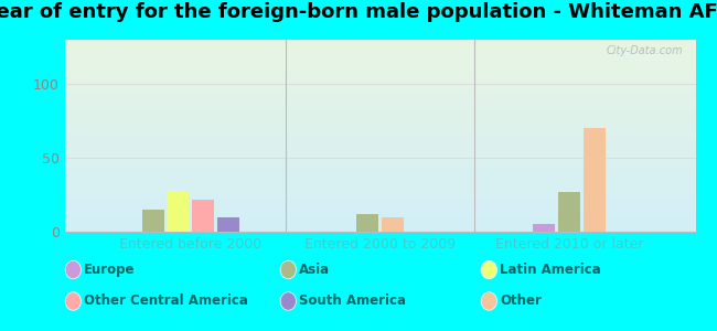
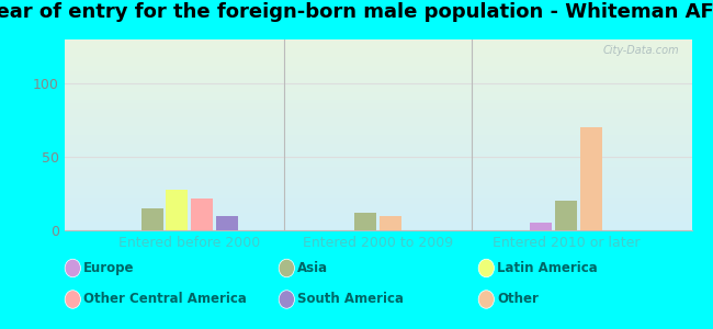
Entered 2010 or later: 27 -> 20
